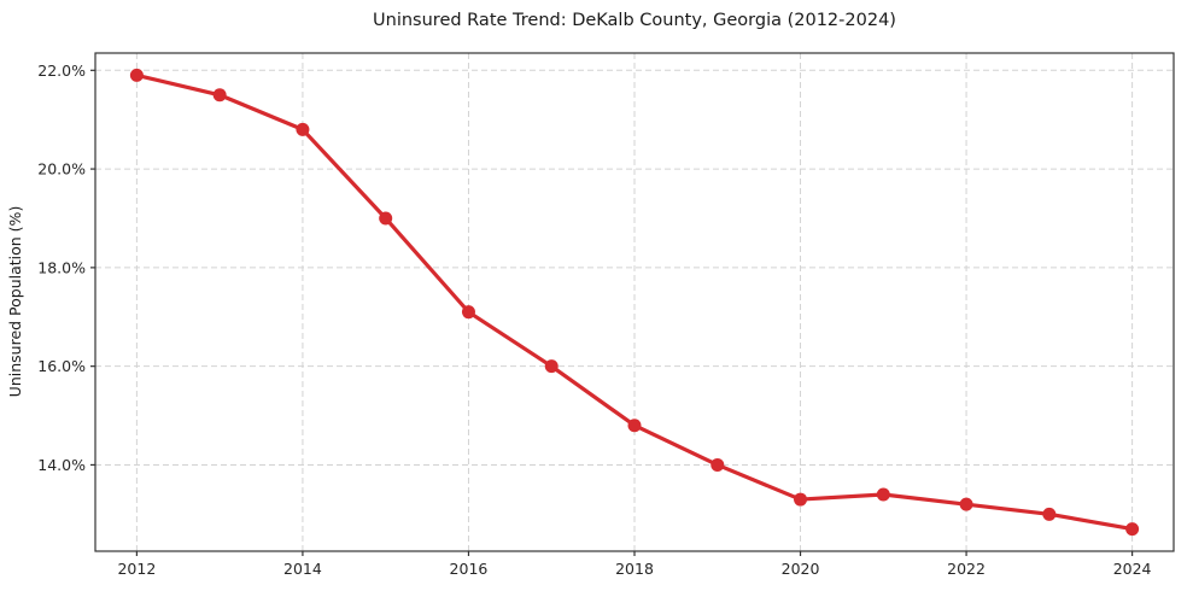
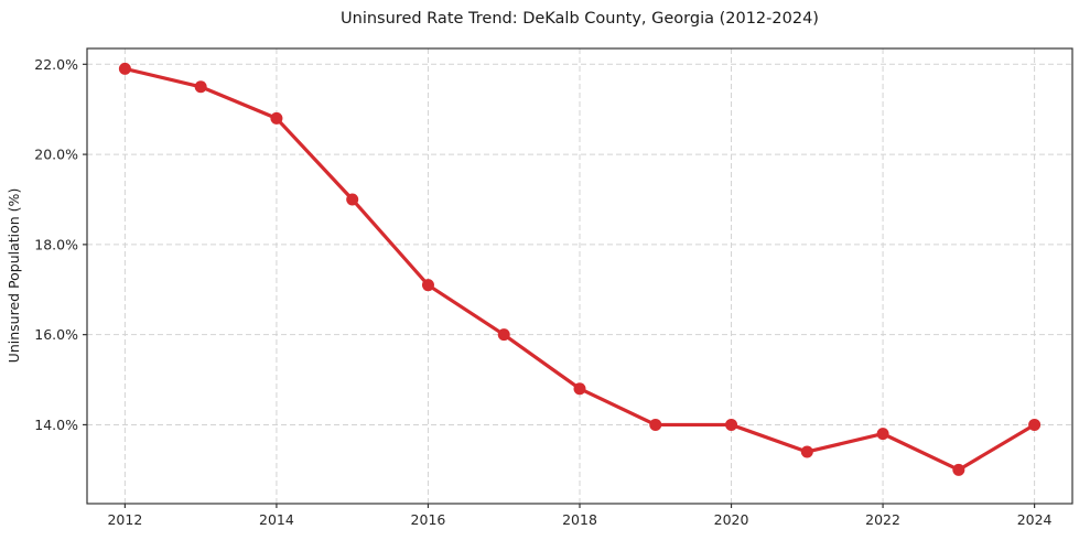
2020: 13.3% -> 14.0%
2022: 13.2% -> 13.8%
2024: 12.7% -> 14.0%
